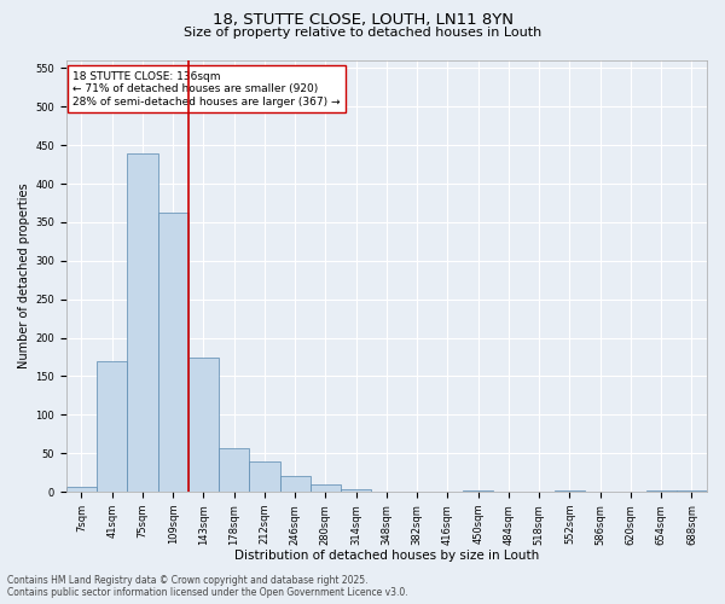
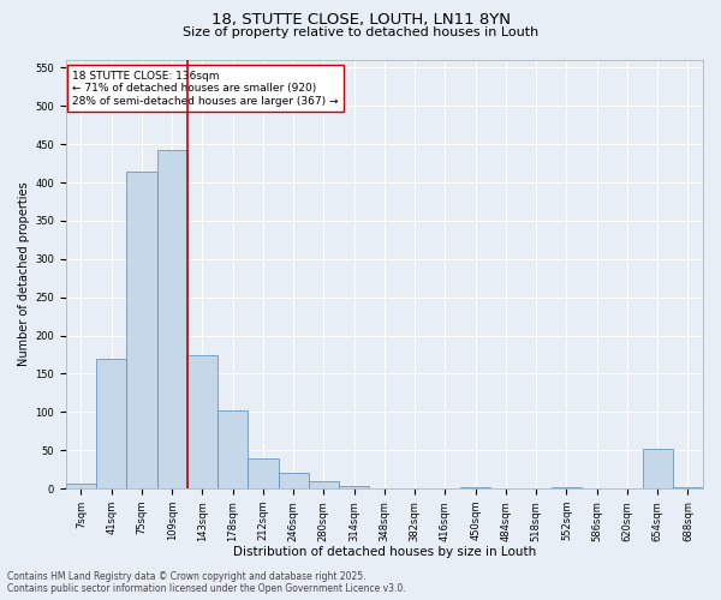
75sqm: 440 -> 414
109sqm: 363 -> 442
178sqm: 56 -> 102
654sqm: 1 -> 52
